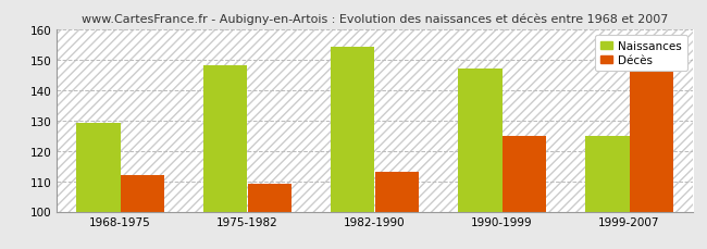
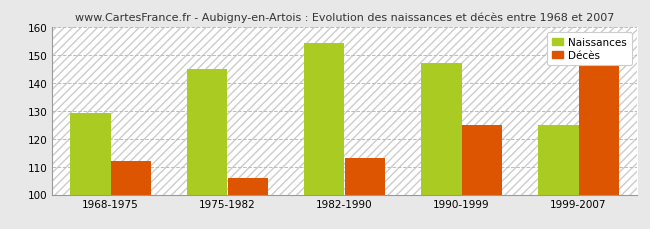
Naissances/1975-1982: 148 -> 145
Décès/1975-1982: 109 -> 106
